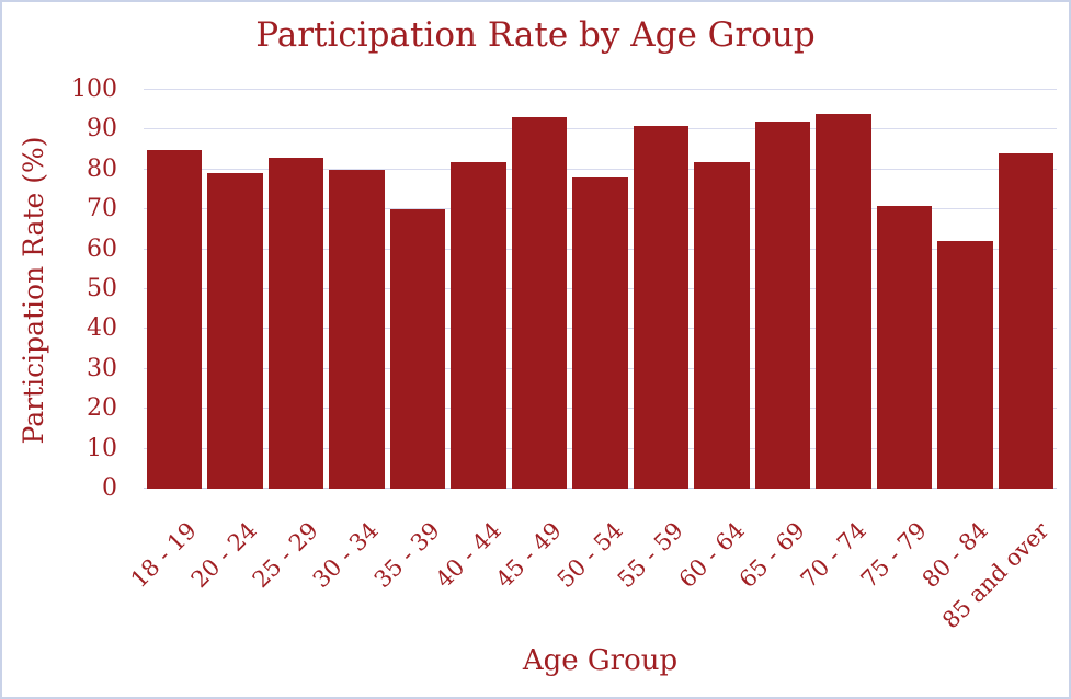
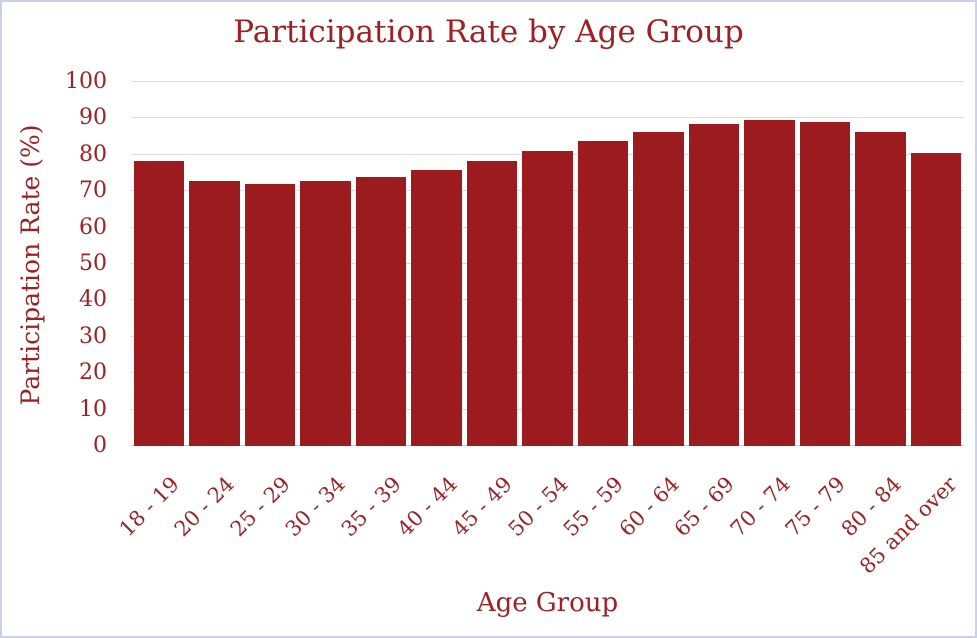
18 - 19: 85 -> 78
20 - 24: 79 -> 73
25 - 29: 83 -> 72
30 - 34: 80 -> 73
35 - 39: 70 -> 74
40 - 44: 82 -> 76
45 - 49: 93 -> 78
50 - 54: 78 -> 81
55 - 59: 91 -> 84
60 - 64: 82 -> 86
65 - 69: 92 -> 89
70 - 74: 94 -> 90
75 - 79: 71 -> 89
80 - 84: 62 -> 86
85 and over: 84 -> 80
